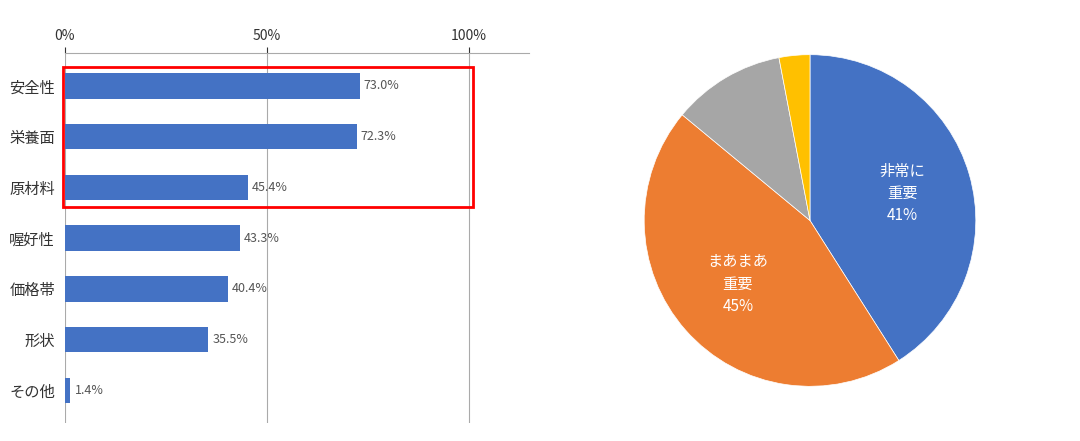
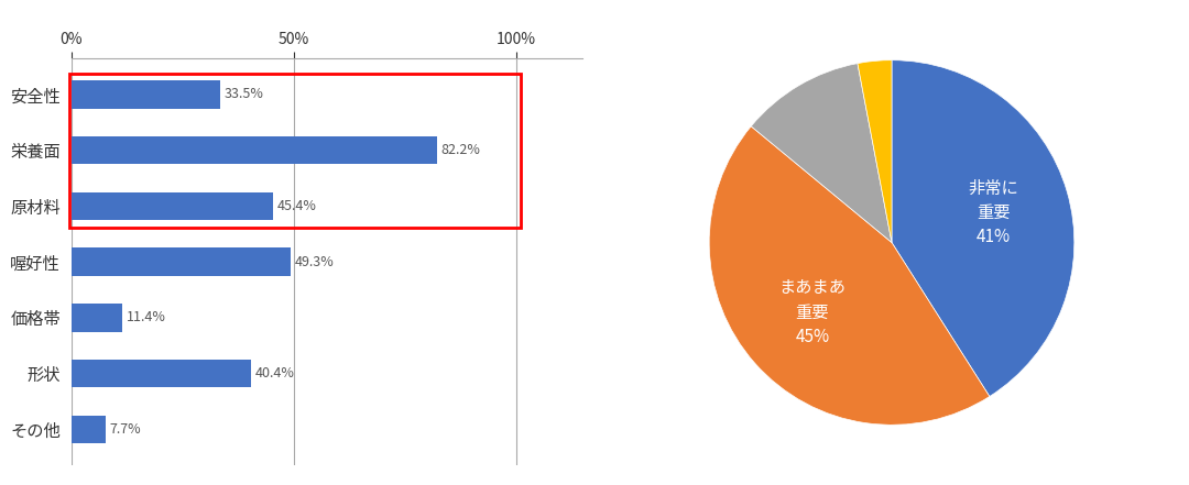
安全性: 73.0% -> 33.5%
栄養面: 72.3% -> 82.2%
喔好性: 43.3% -> 49.3%
価格帯: 40.4% -> 11.4%
形状: 35.5% -> 40.4%
その他: 1.4% -> 7.7%
